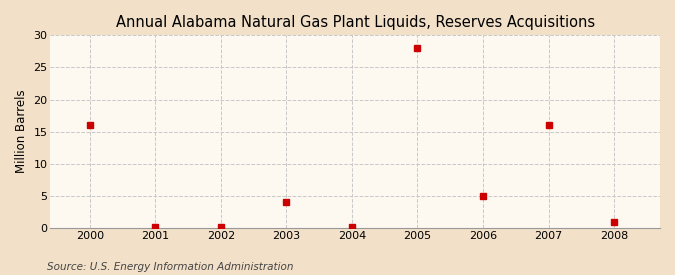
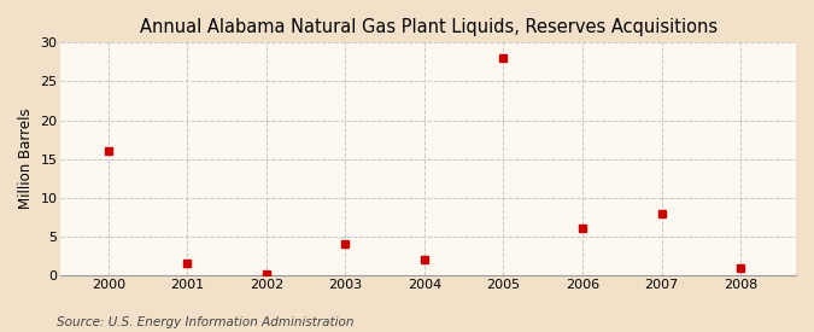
2001: 0.1 -> 1.6
2004: 0.1 -> 2.0
2006: 5.0 -> 6.0
2007: 16.0 -> 8.0
